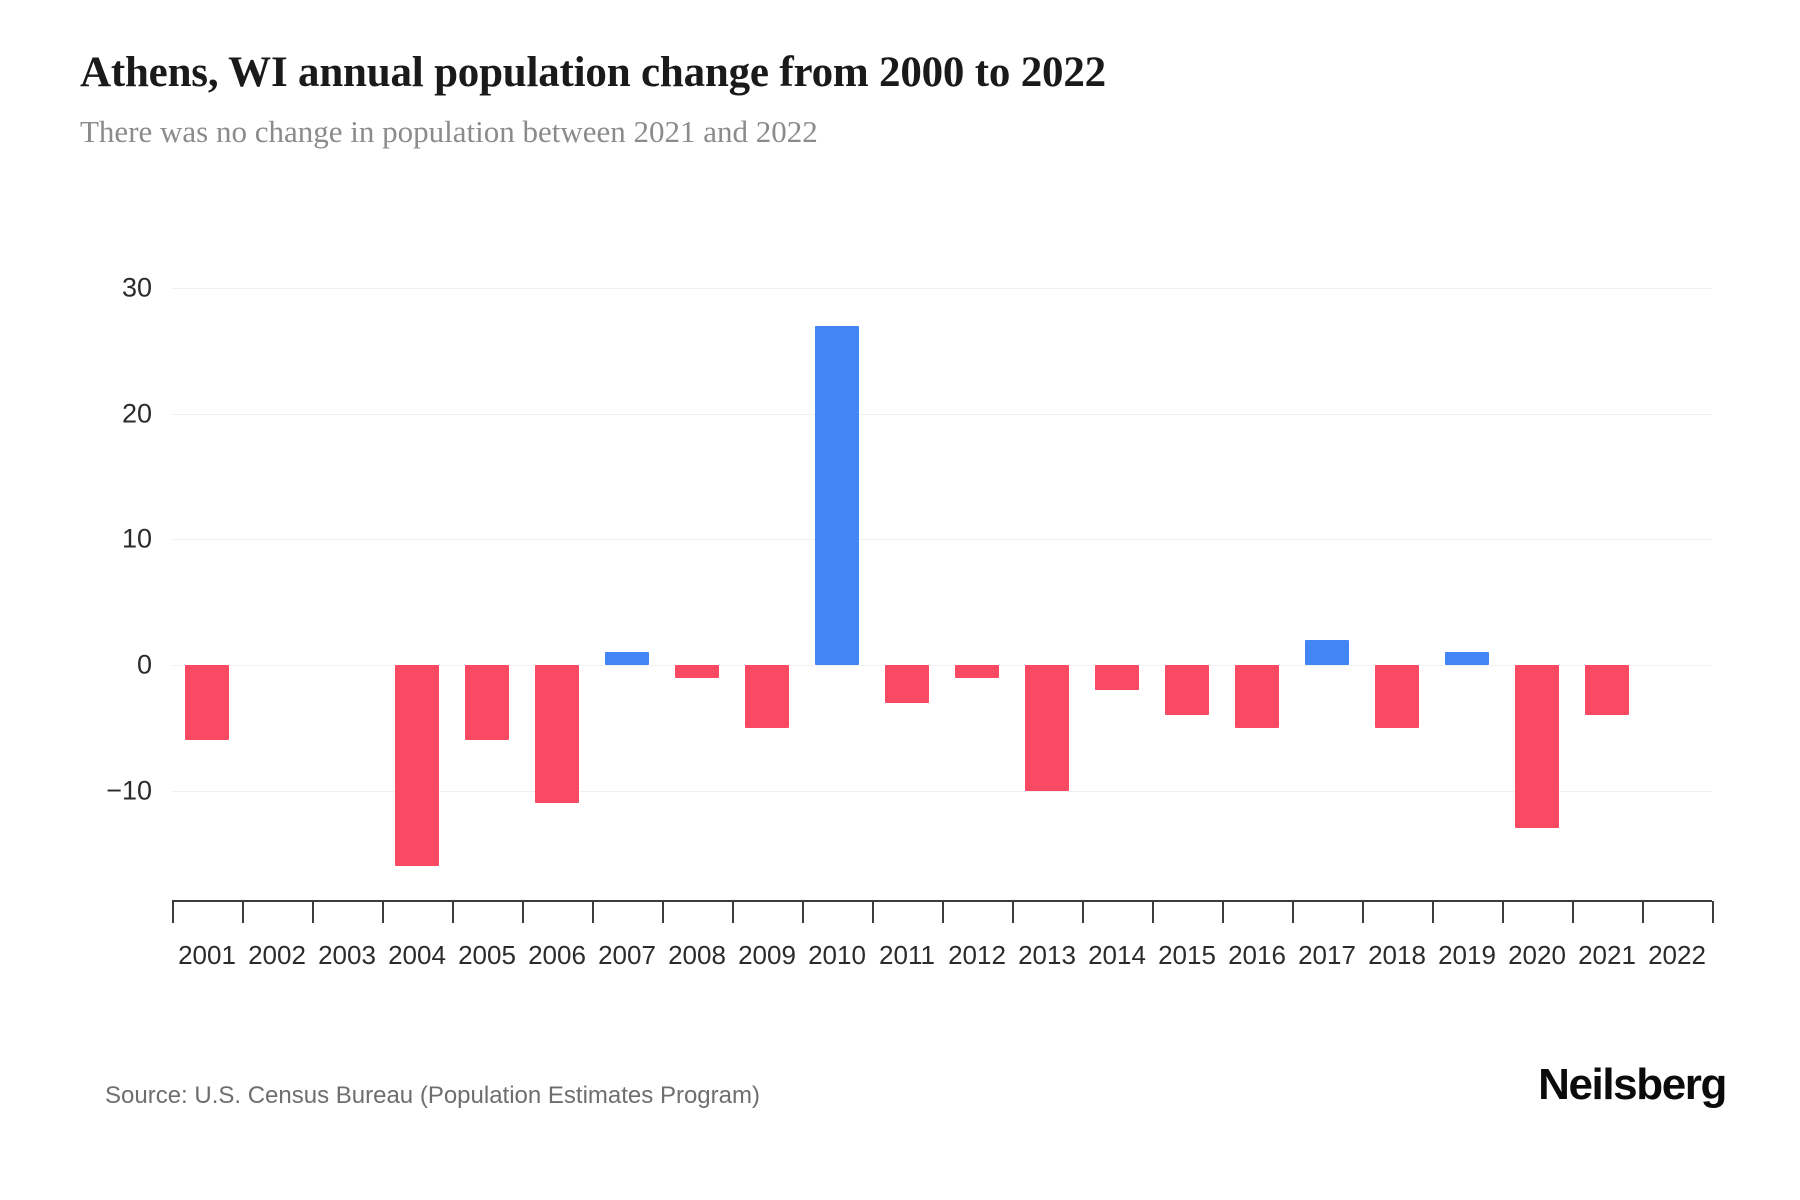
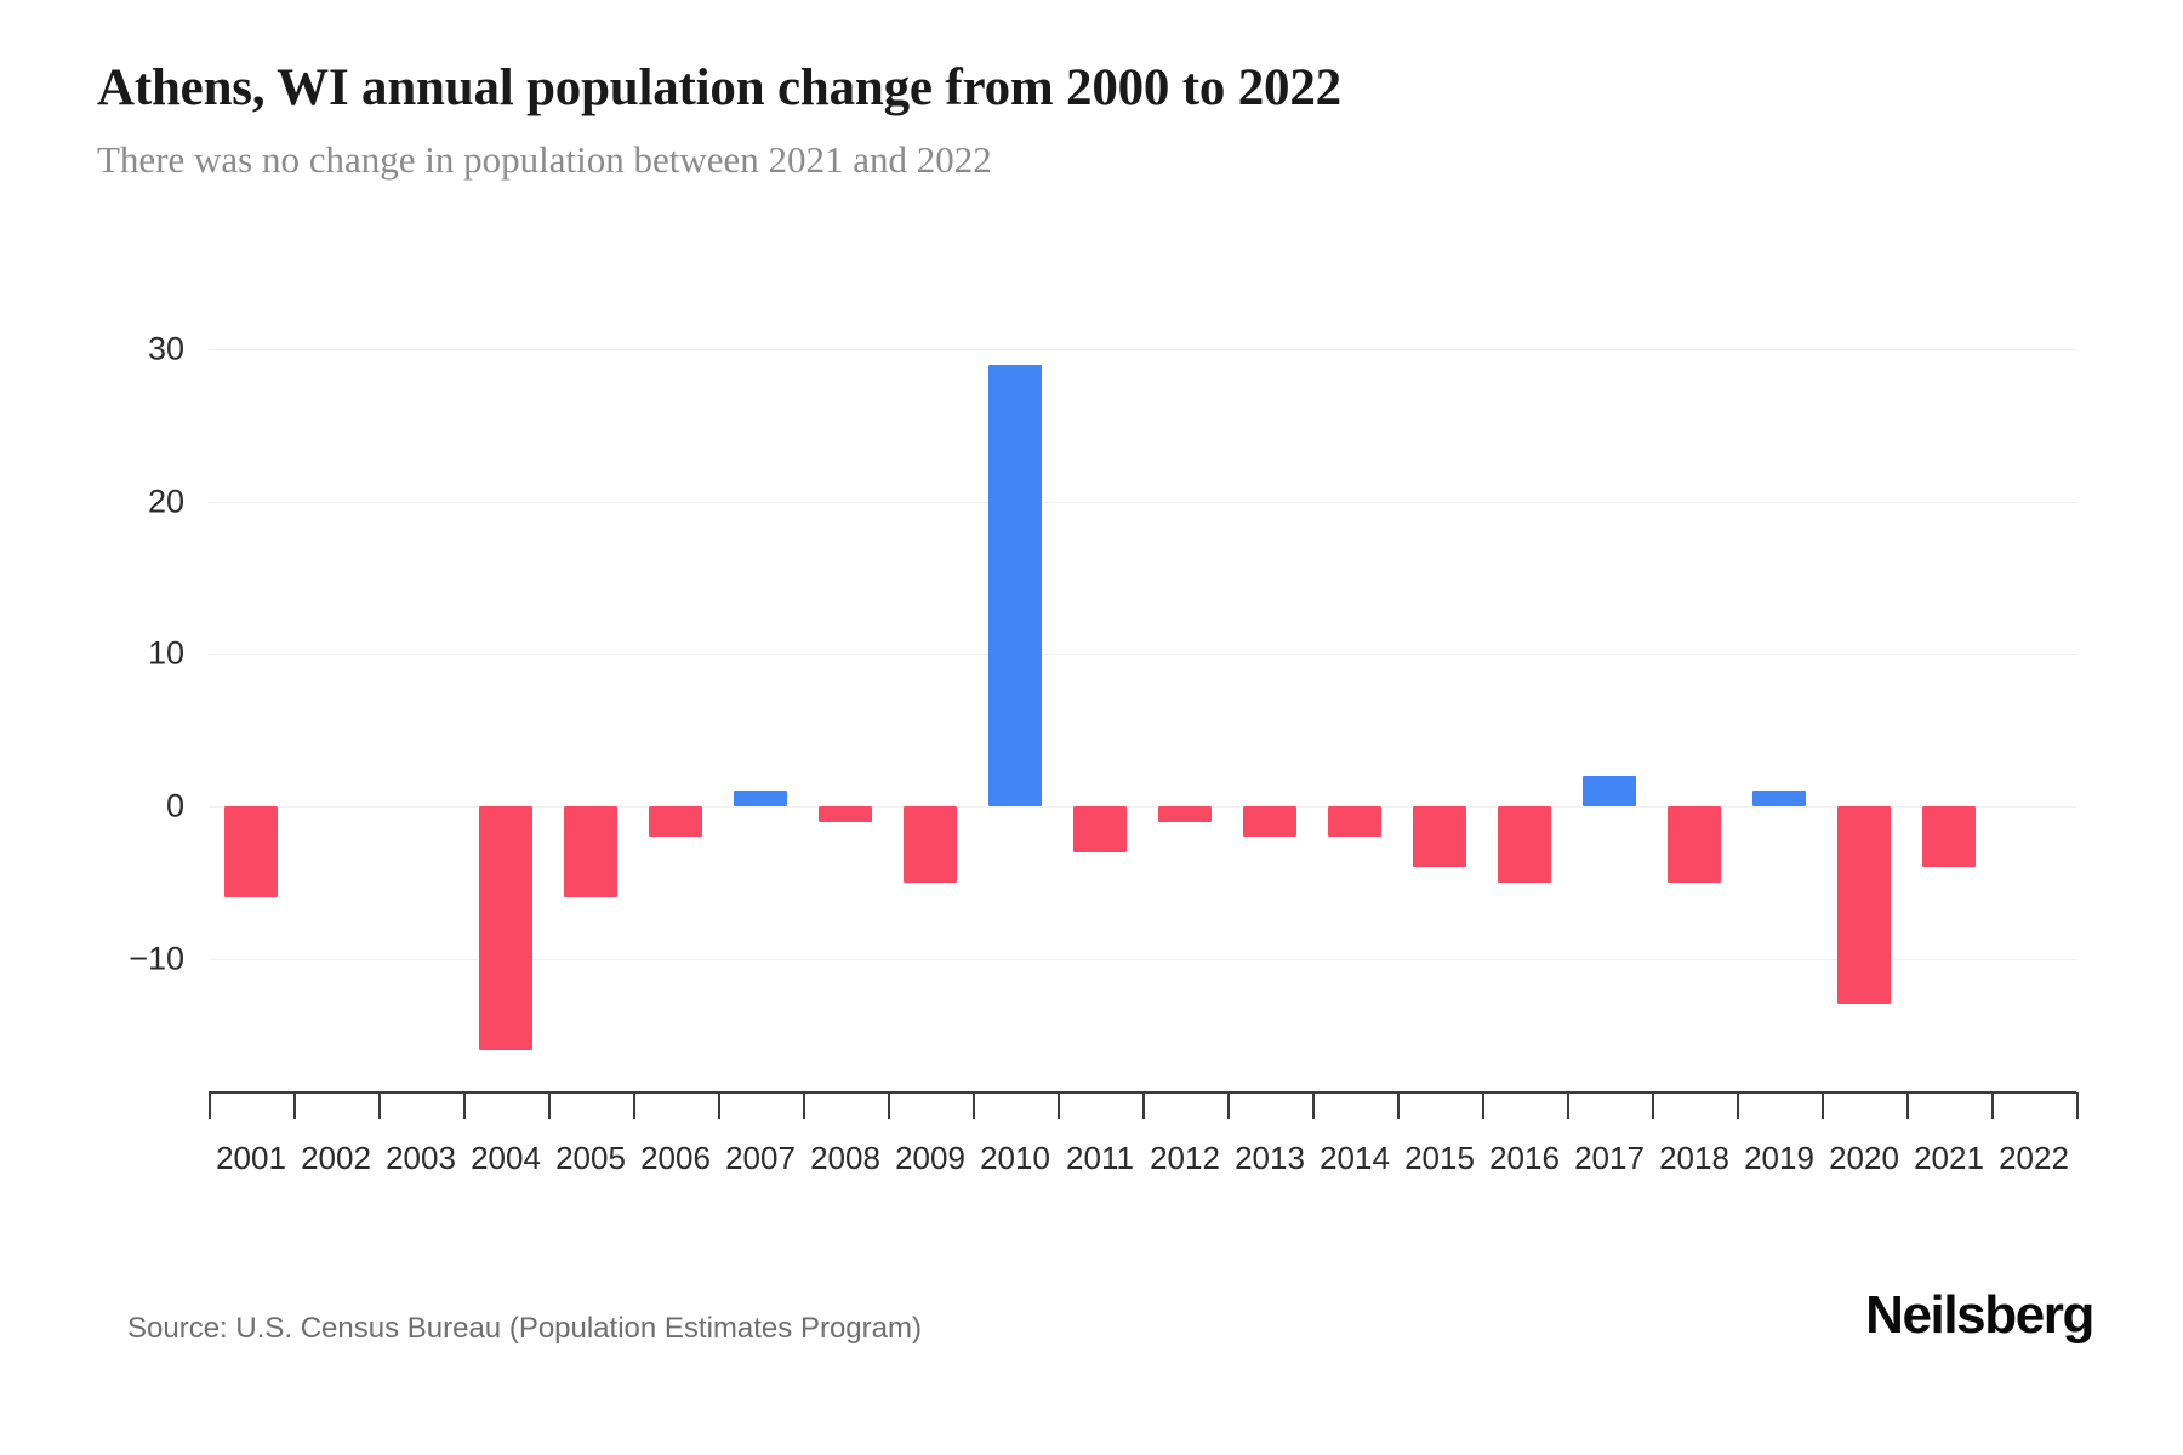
2006: -11 -> -2
2010: 27 -> 29
2013: -10 -> -2
